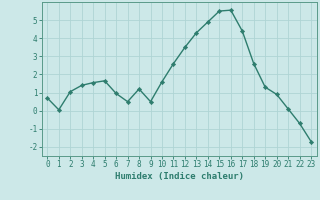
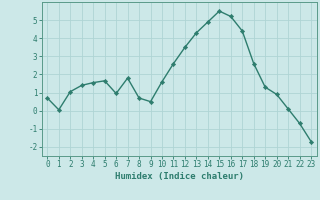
7: 0.5 -> 1.8
8: 1.2 -> 0.7
16: 5.5 -> 5.2
